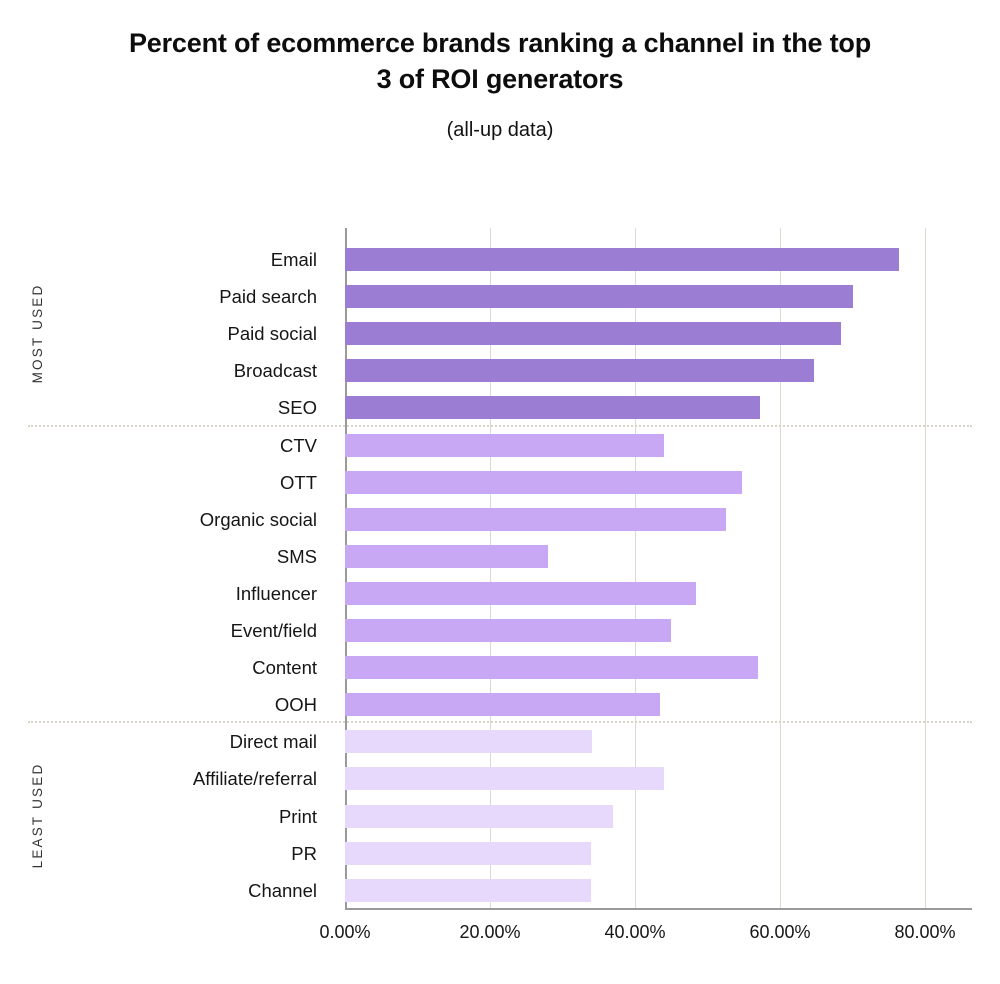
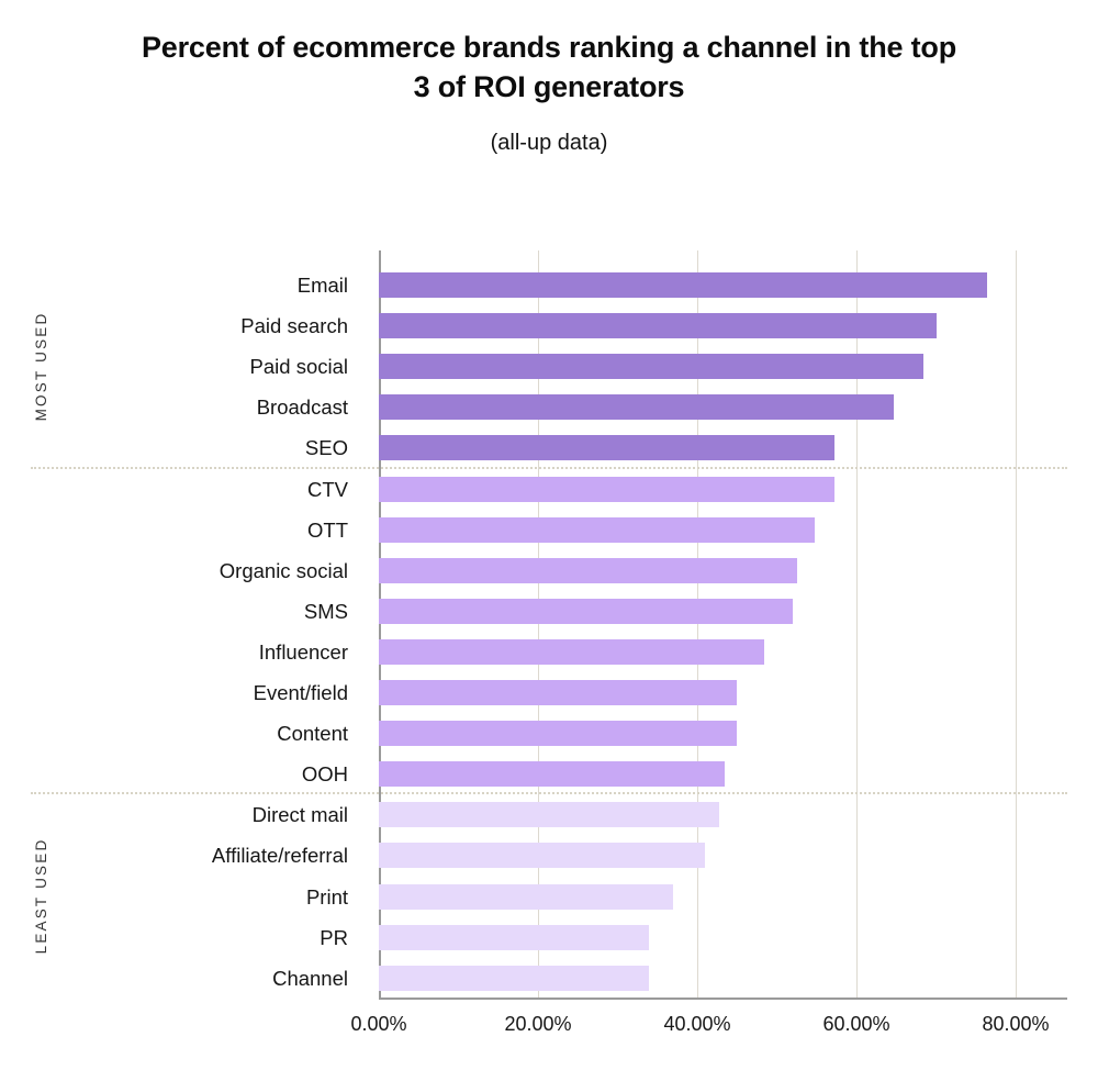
CTV: 44% -> 57%
SMS: 28% -> 52%
Content: 57% -> 45%
Direct mail: 34% -> 43%
Affiliate/referral: 44% -> 41%
